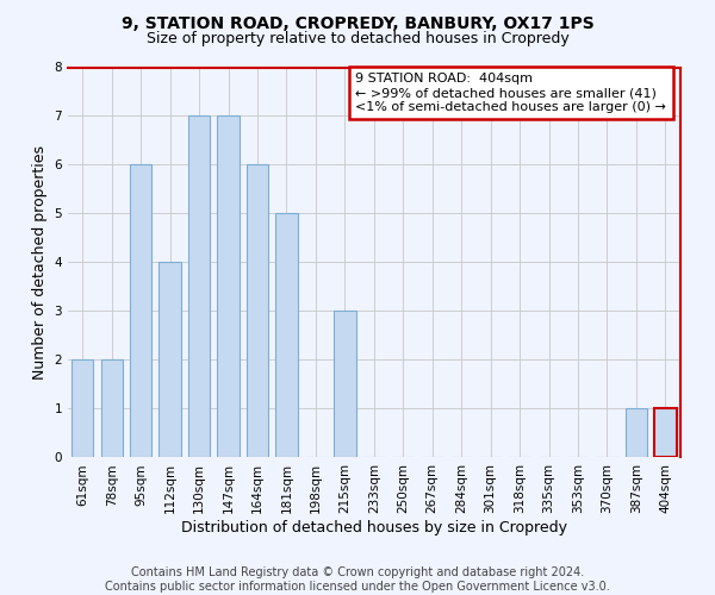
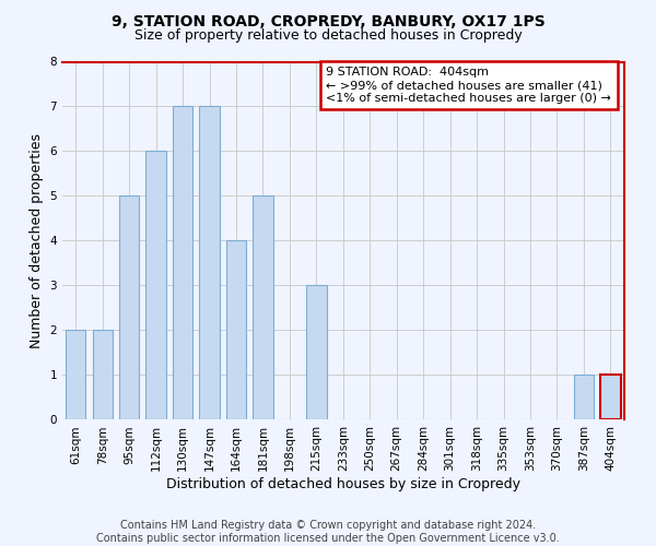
95sqm: 6 -> 5
112sqm: 4 -> 6
164sqm: 6 -> 4
